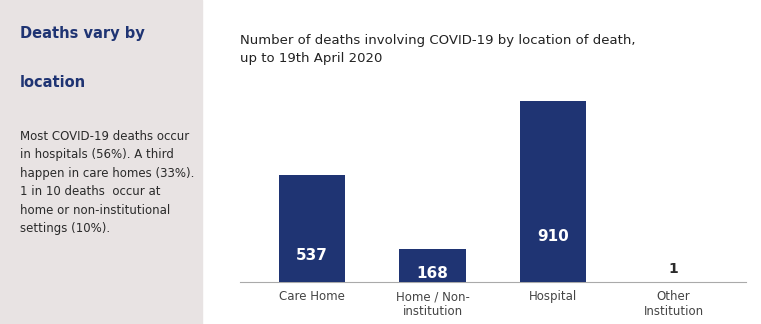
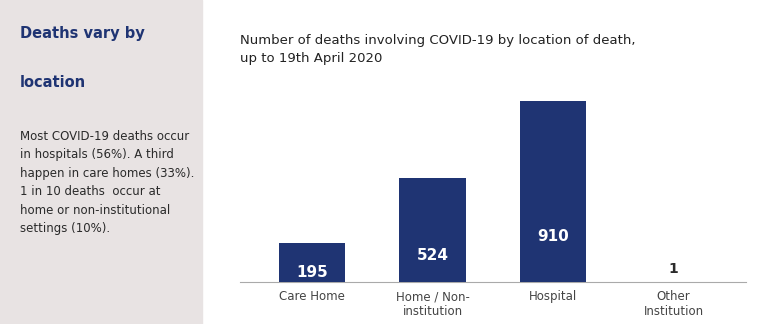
Care Home: 537 -> 195
Home / Non- institution: 168 -> 524
